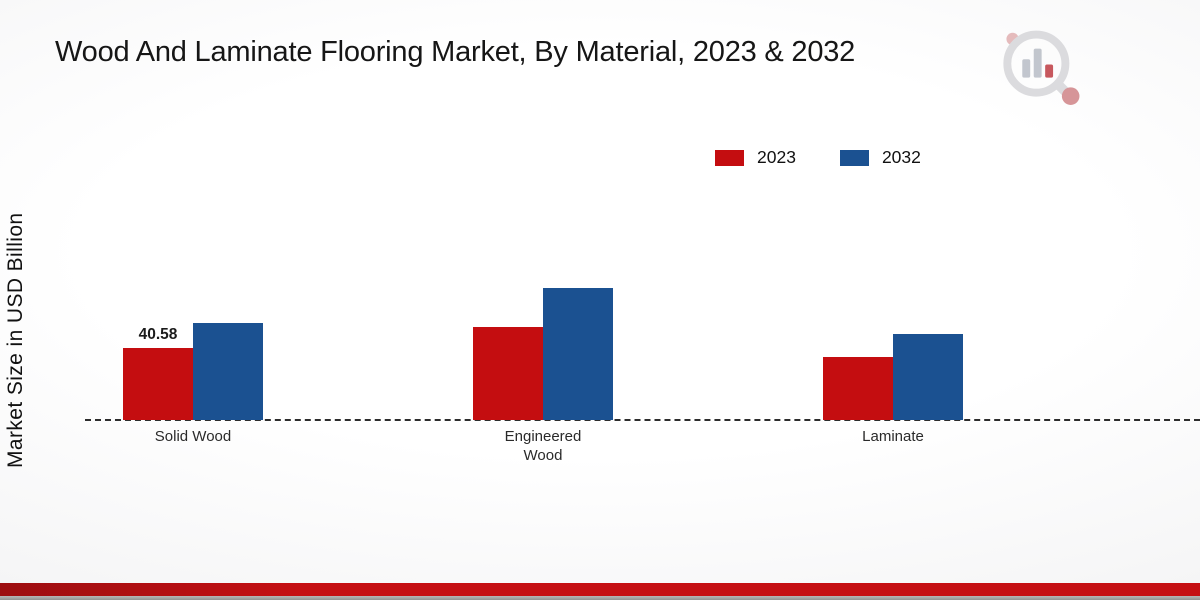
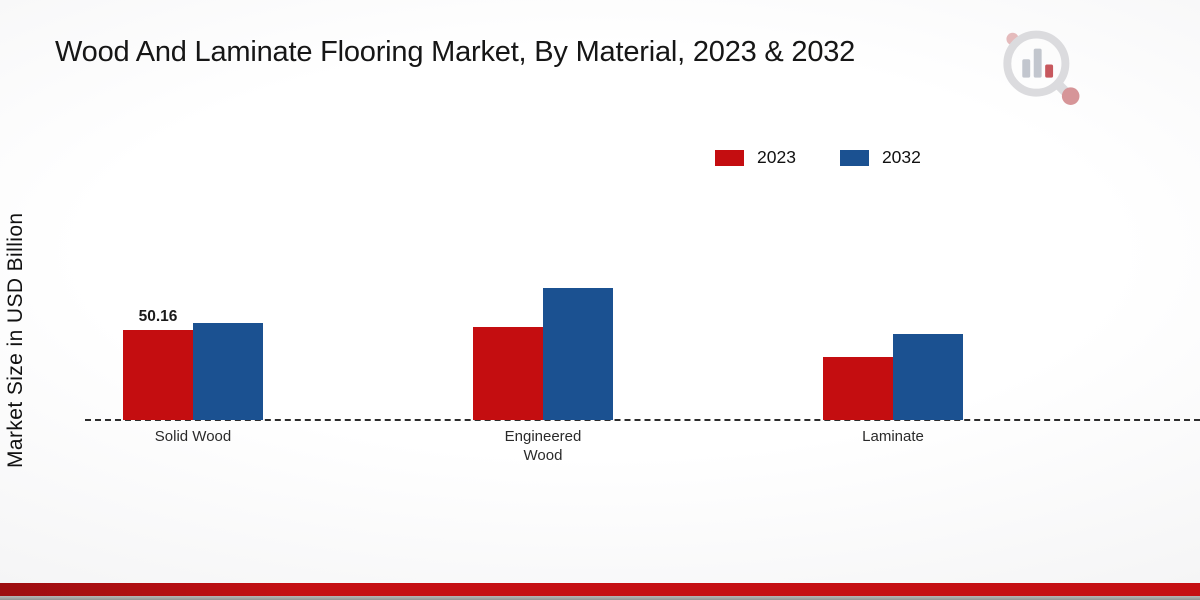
2023/Solid Wood: 40.58 -> 50.16
